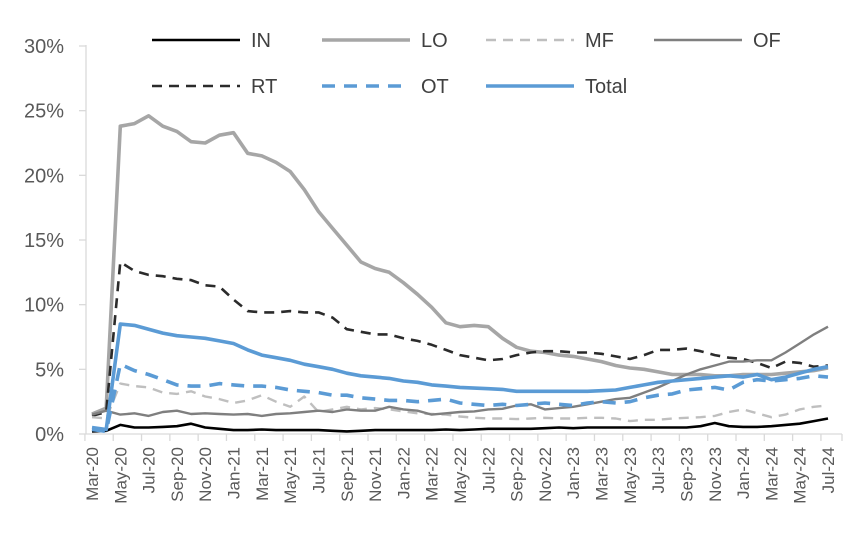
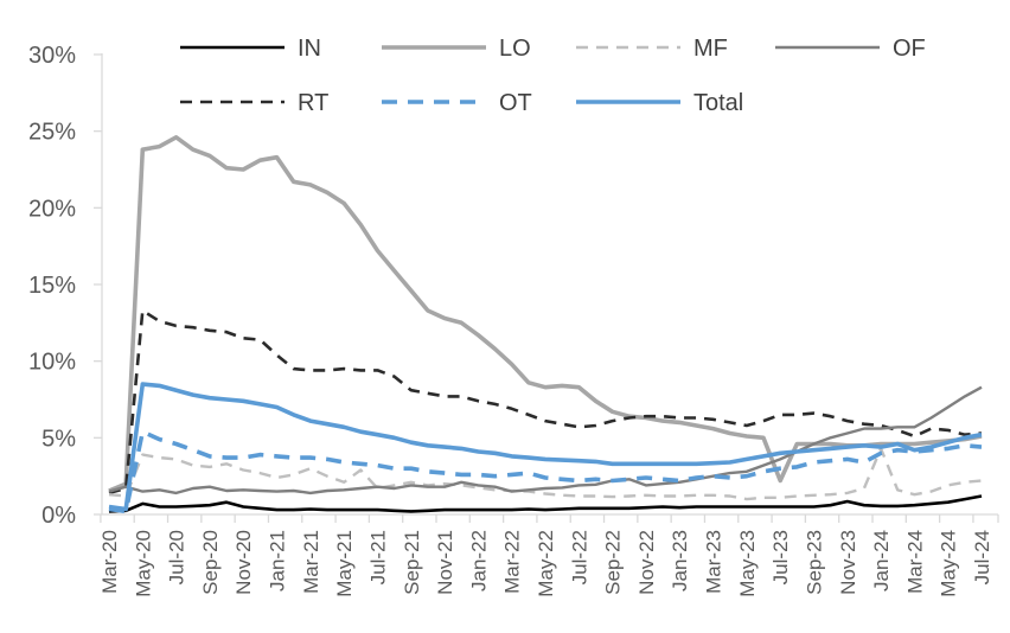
LO/Jul-23: 4.8% -> 2.2%
MF/Jan-24: 1.9% -> 4.3%
